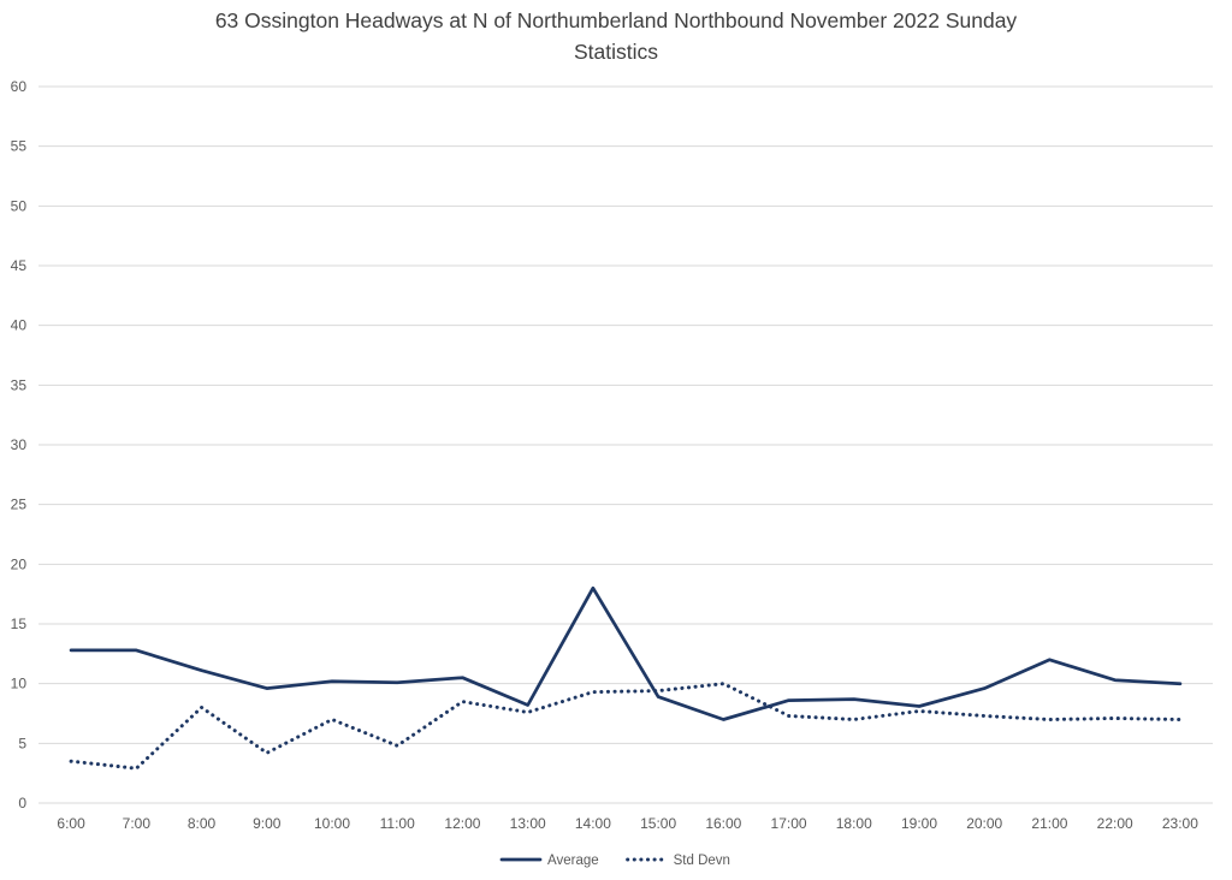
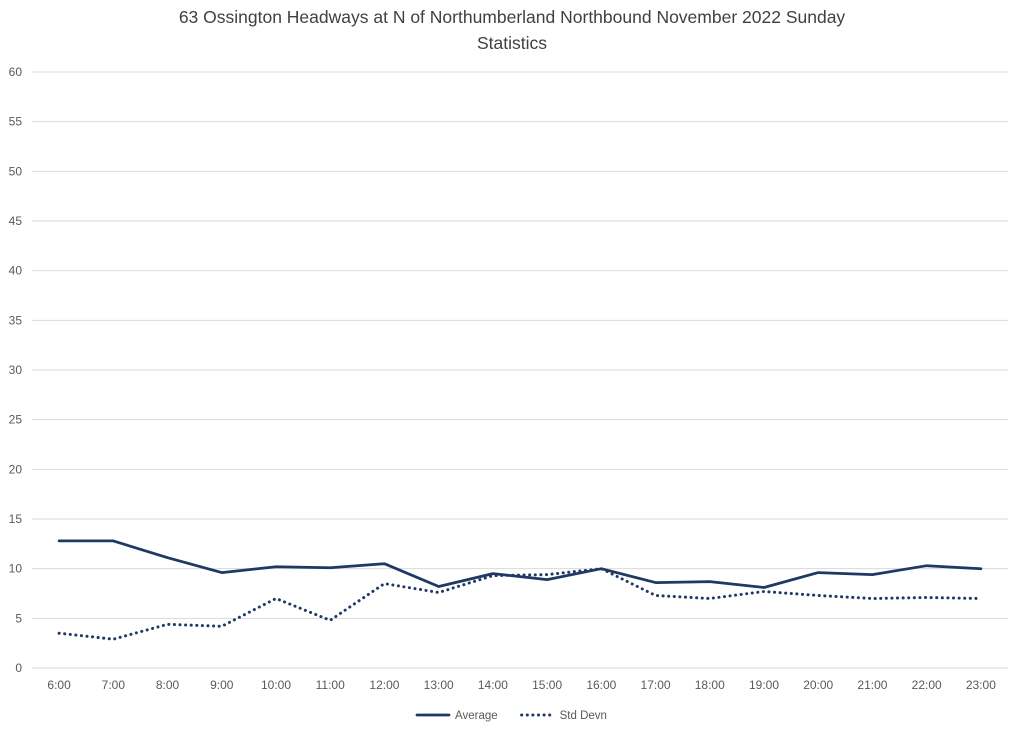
Std Devn/8:00: 8 -> 4
Average/14:00: 18 -> 10
Average/16:00: 7 -> 10
Average/21:00: 12 -> 9
